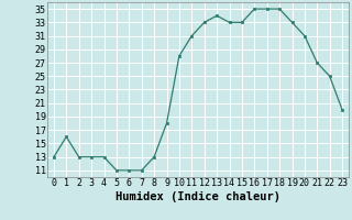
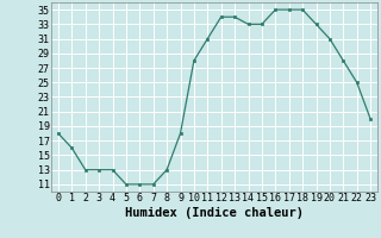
0: 13 -> 18
12: 33 -> 34
21: 27 -> 28
